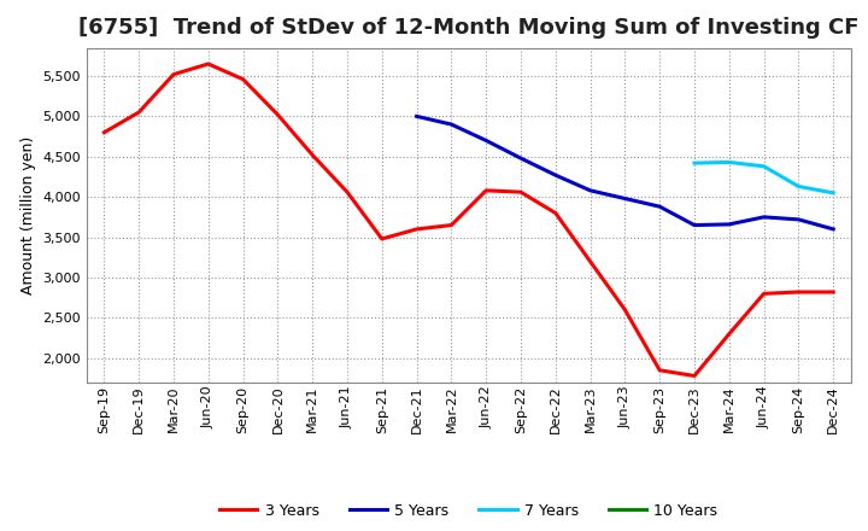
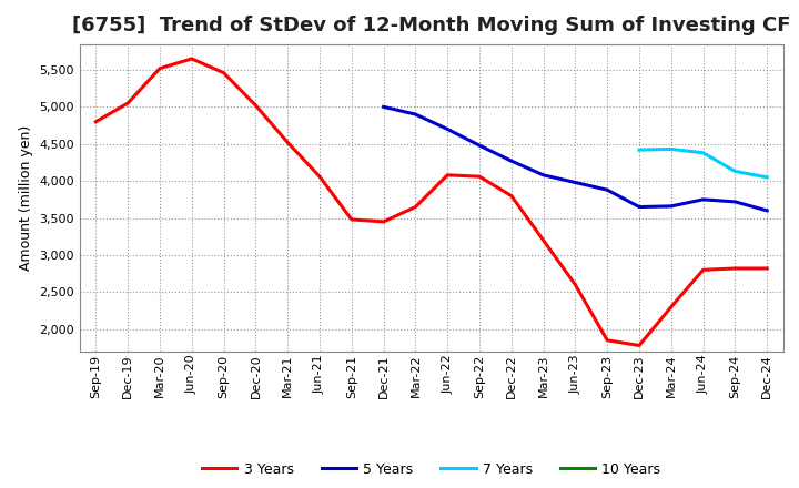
3 Years/Dec-21: 3,600 -> 3,450
